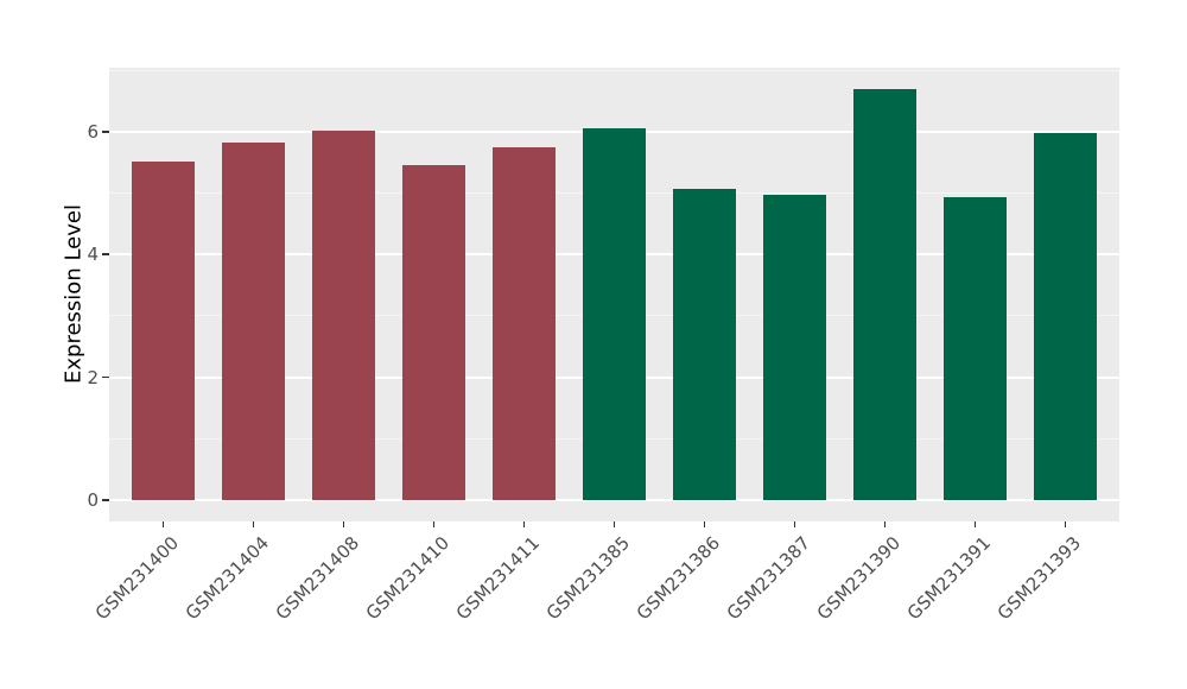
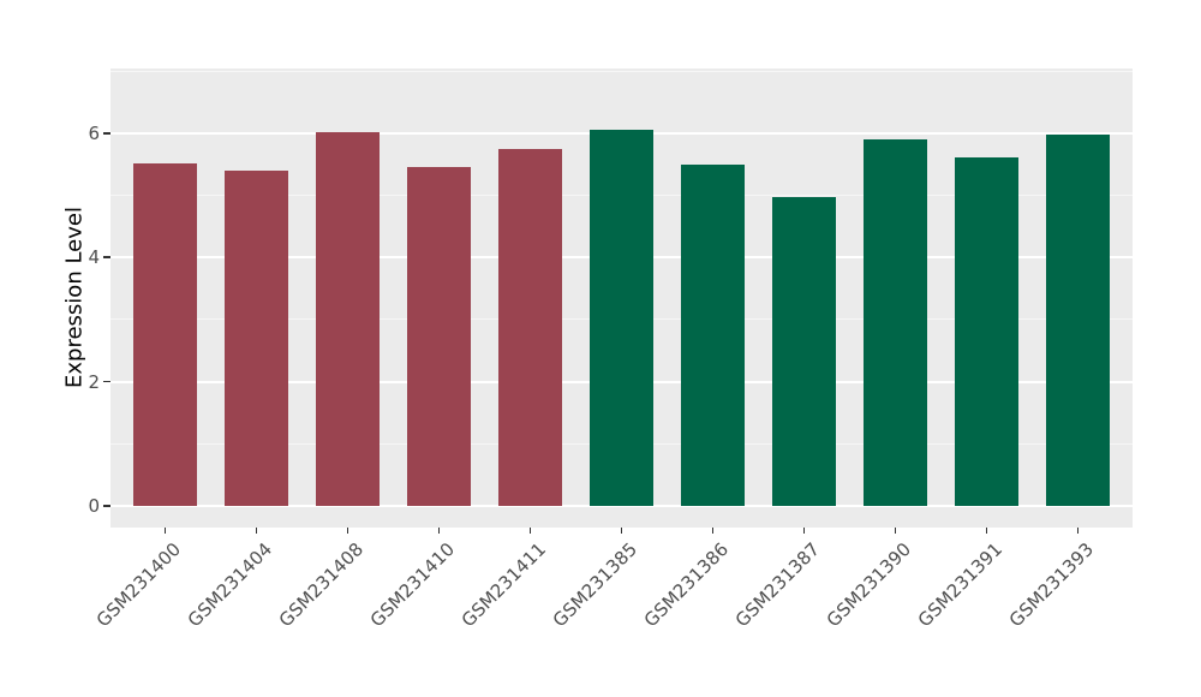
GSM231404: 5.8 -> 5.4
GSM231386: 5.1 -> 5.5
GSM231390: 6.7 -> 5.9
GSM231391: 4.9 -> 5.6
